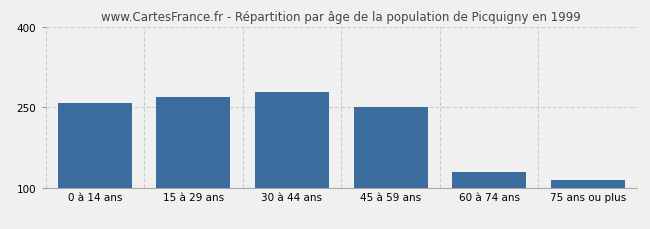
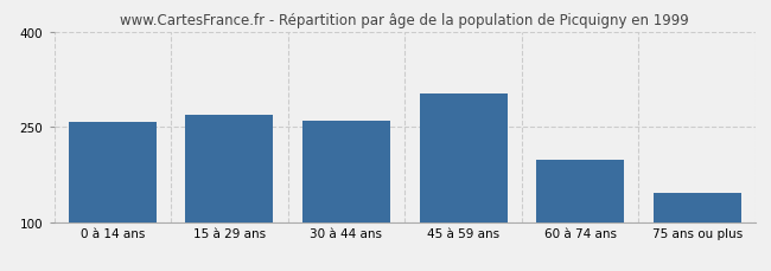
30 à 44 ans: 278 -> 260
45 à 59 ans: 250 -> 302
60 à 74 ans: 130 -> 198
75 ans ou plus: 115 -> 146
